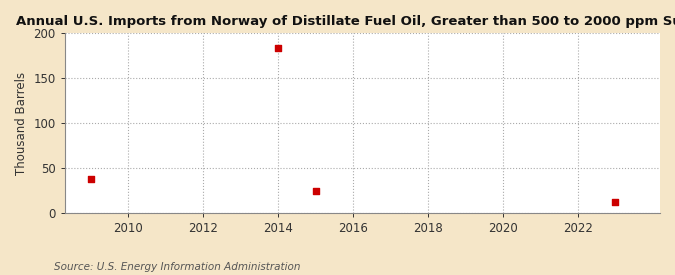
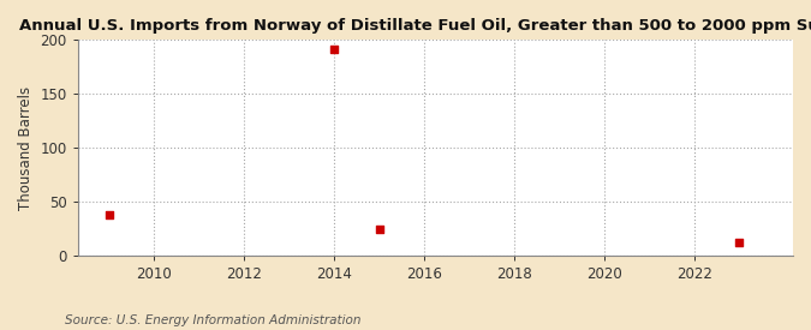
2014: 184 -> 191
